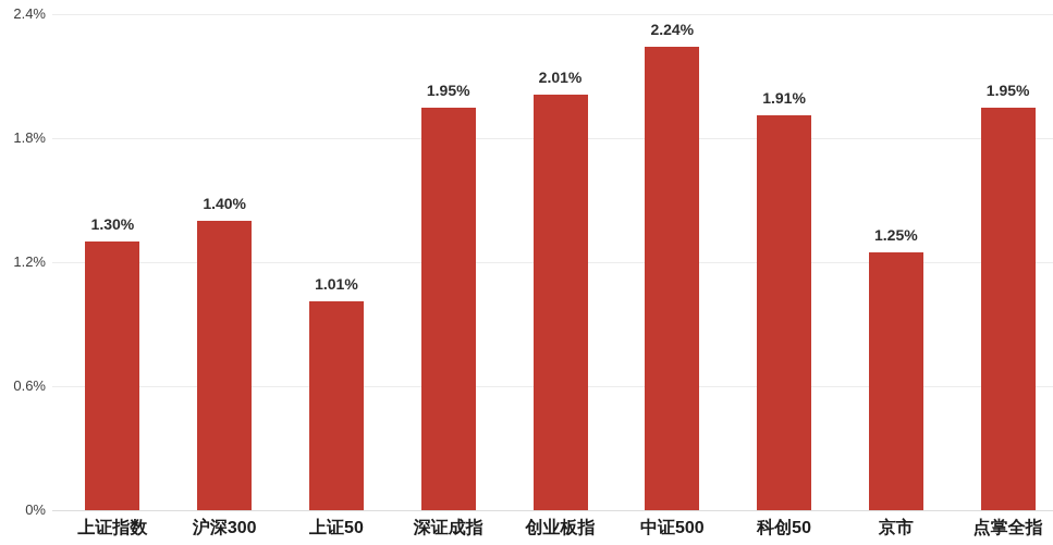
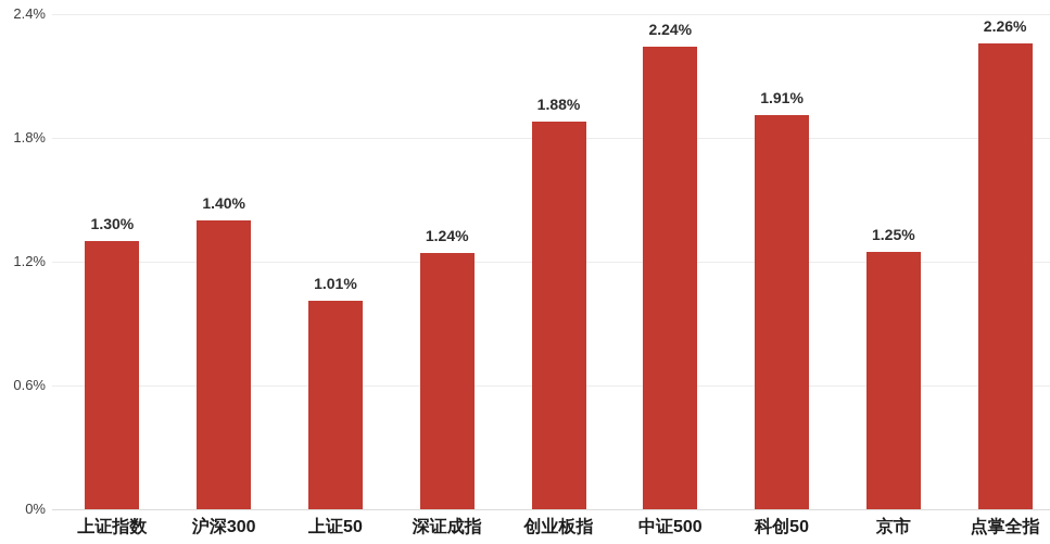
深证成指: 1.95% -> 1.24%
创业板指: 2.01% -> 1.88%
点掌全指: 1.95% -> 2.26%
